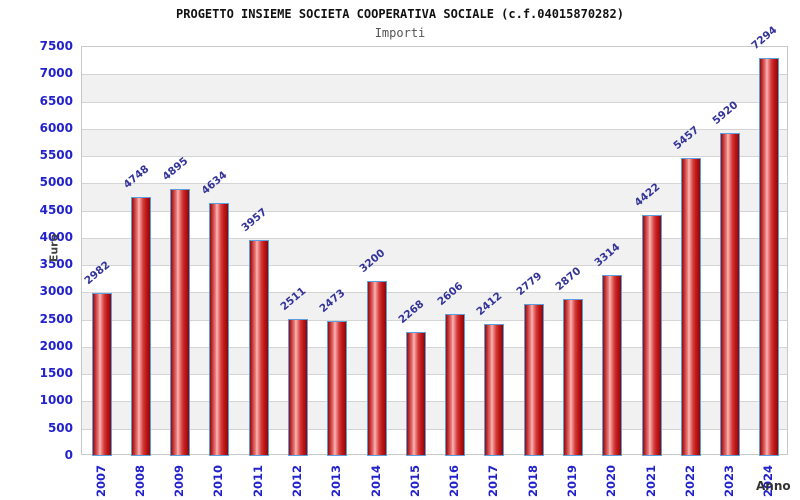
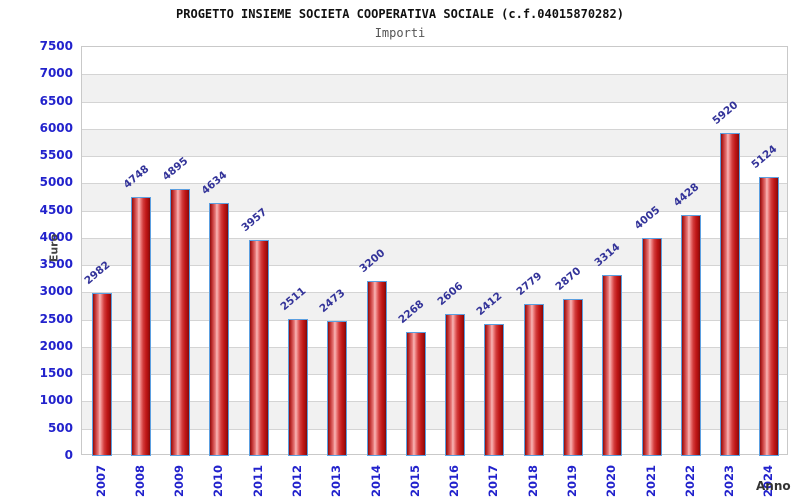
2021: 4422 -> 4005
2022: 5457 -> 4428
2024: 7294 -> 5124
